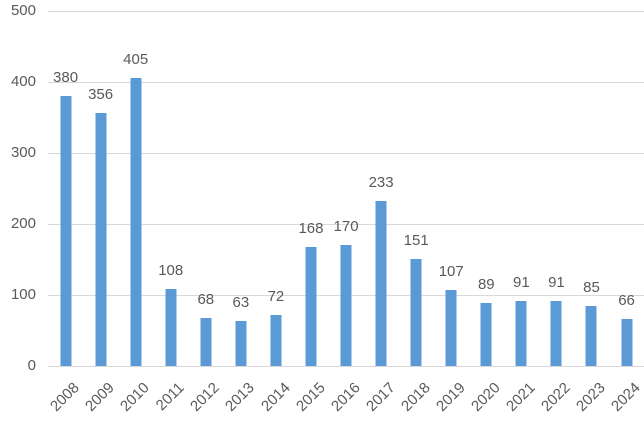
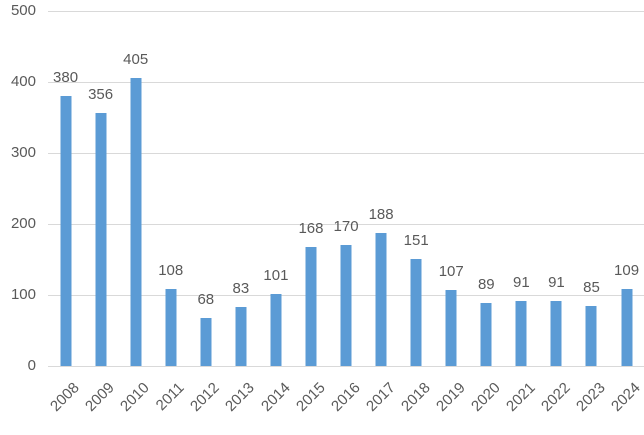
2013: 63 -> 83
2014: 72 -> 101
2017: 233 -> 188
2024: 66 -> 109
